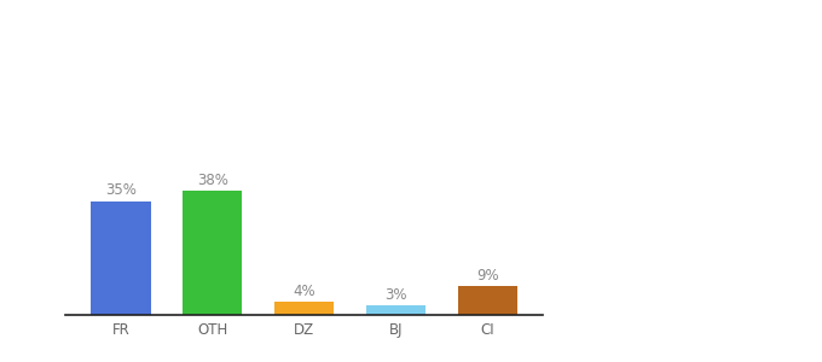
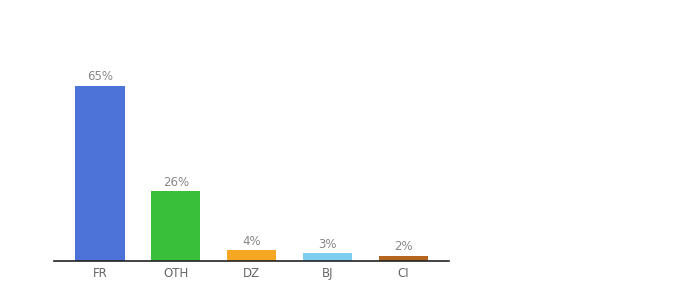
FR: 35% -> 65%
OTH: 38% -> 26%
CI: 9% -> 2%
